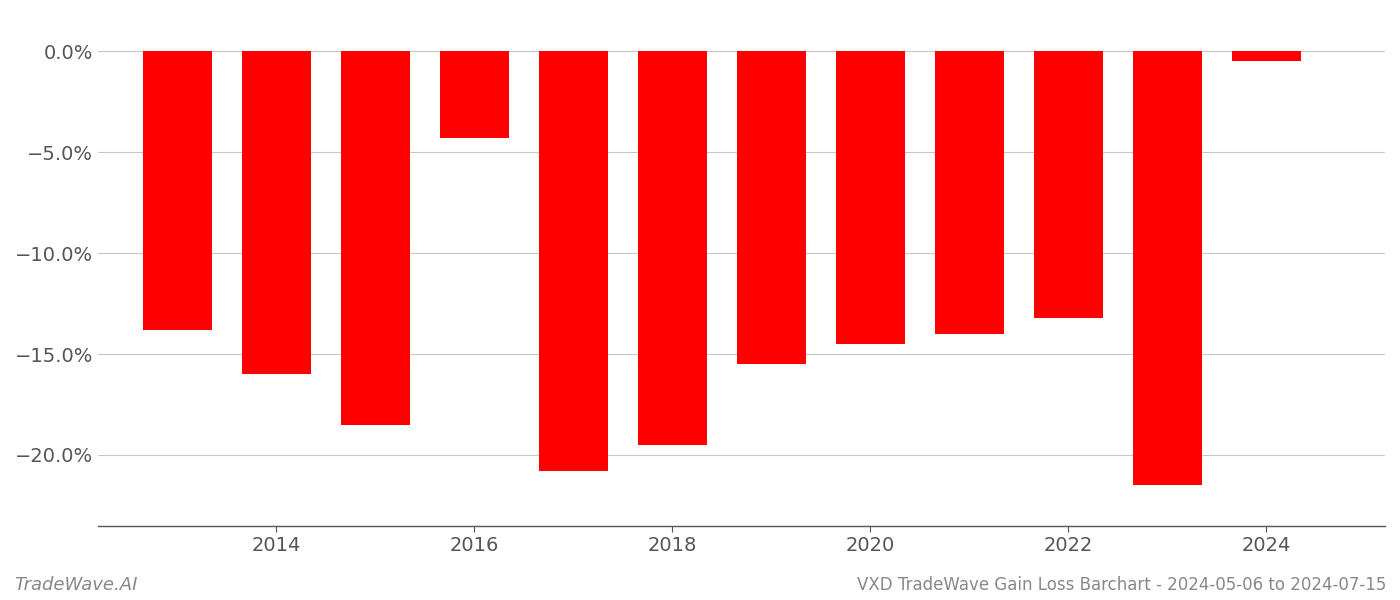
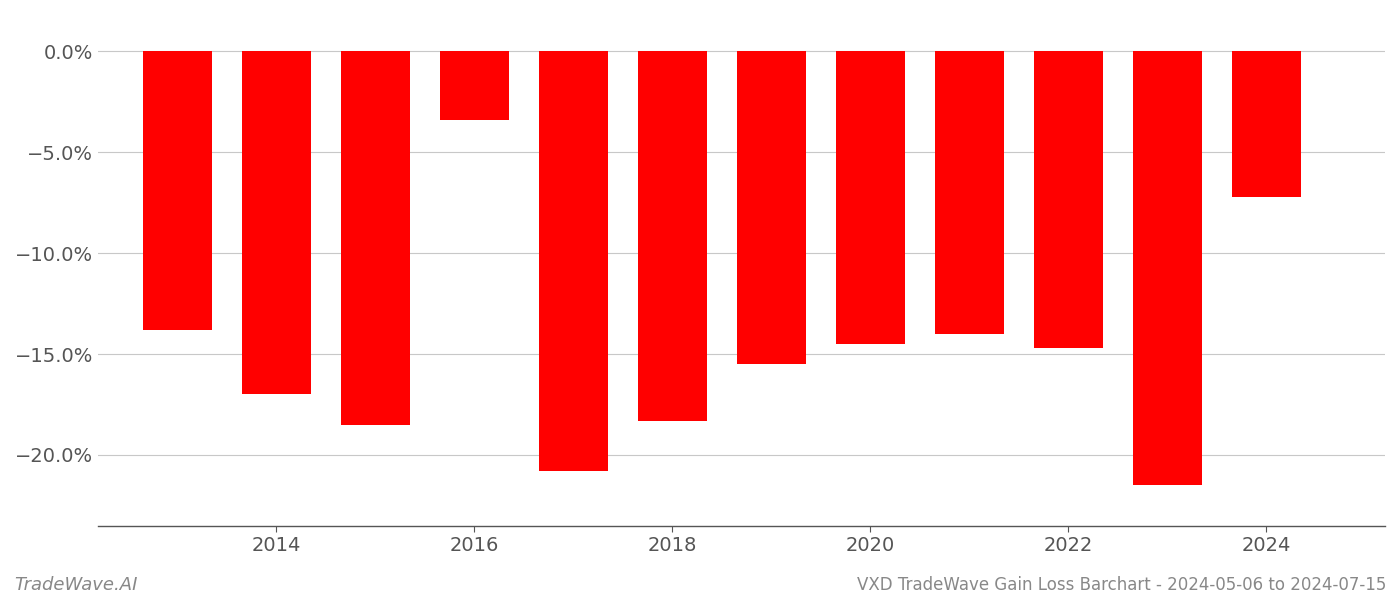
2014: -16.0% -> -17.0%
2016: -4.3% -> -3.4%
2018: -19.5% -> -18.3%
2022: -13.2% -> -14.7%
2024: -0.5% -> -7.2%
